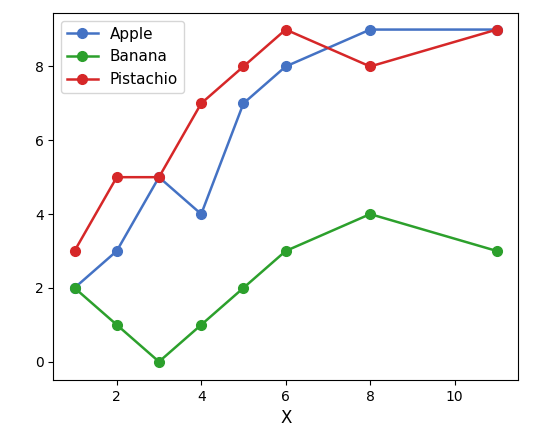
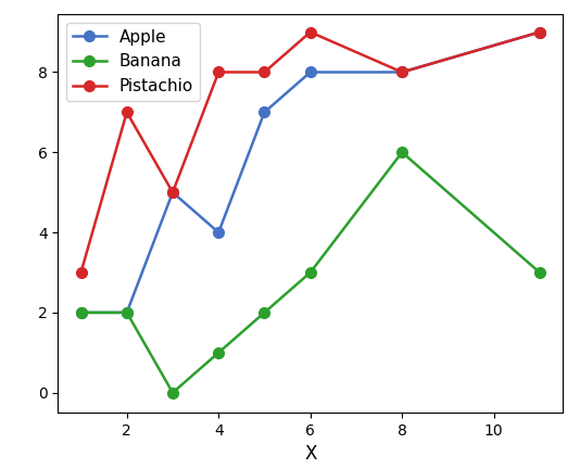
Apple/2: 3 -> 2
Banana/2: 1 -> 2
Pistachio/2: 5 -> 7
Pistachio/4: 7 -> 8
Apple/8: 9 -> 8
Banana/8: 4 -> 6
